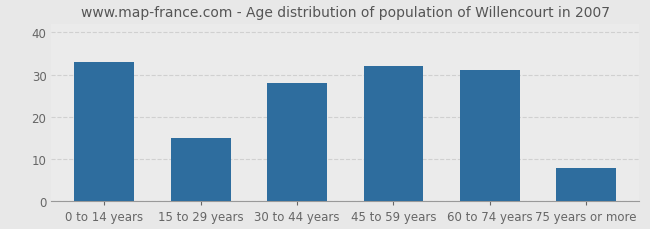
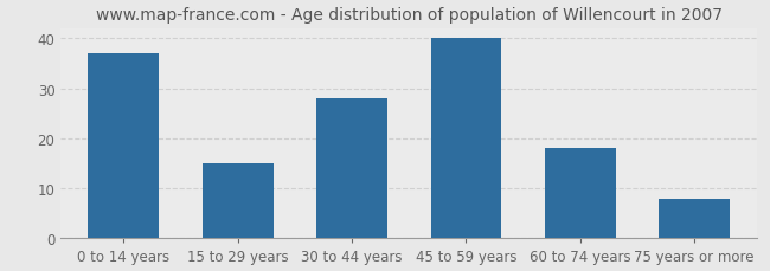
0 to 14 years: 33 -> 37
45 to 59 years: 32 -> 40
60 to 74 years: 31 -> 18
